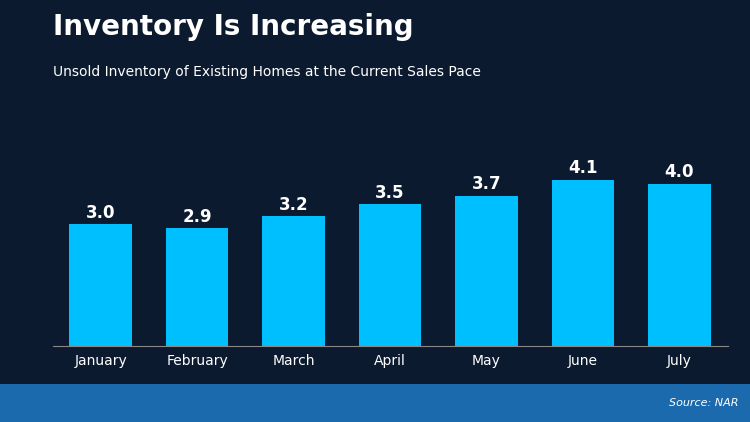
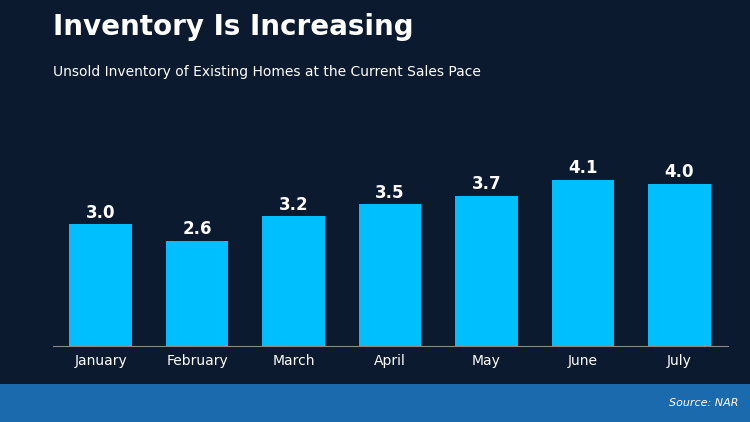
February: 2.9 -> 2.6
